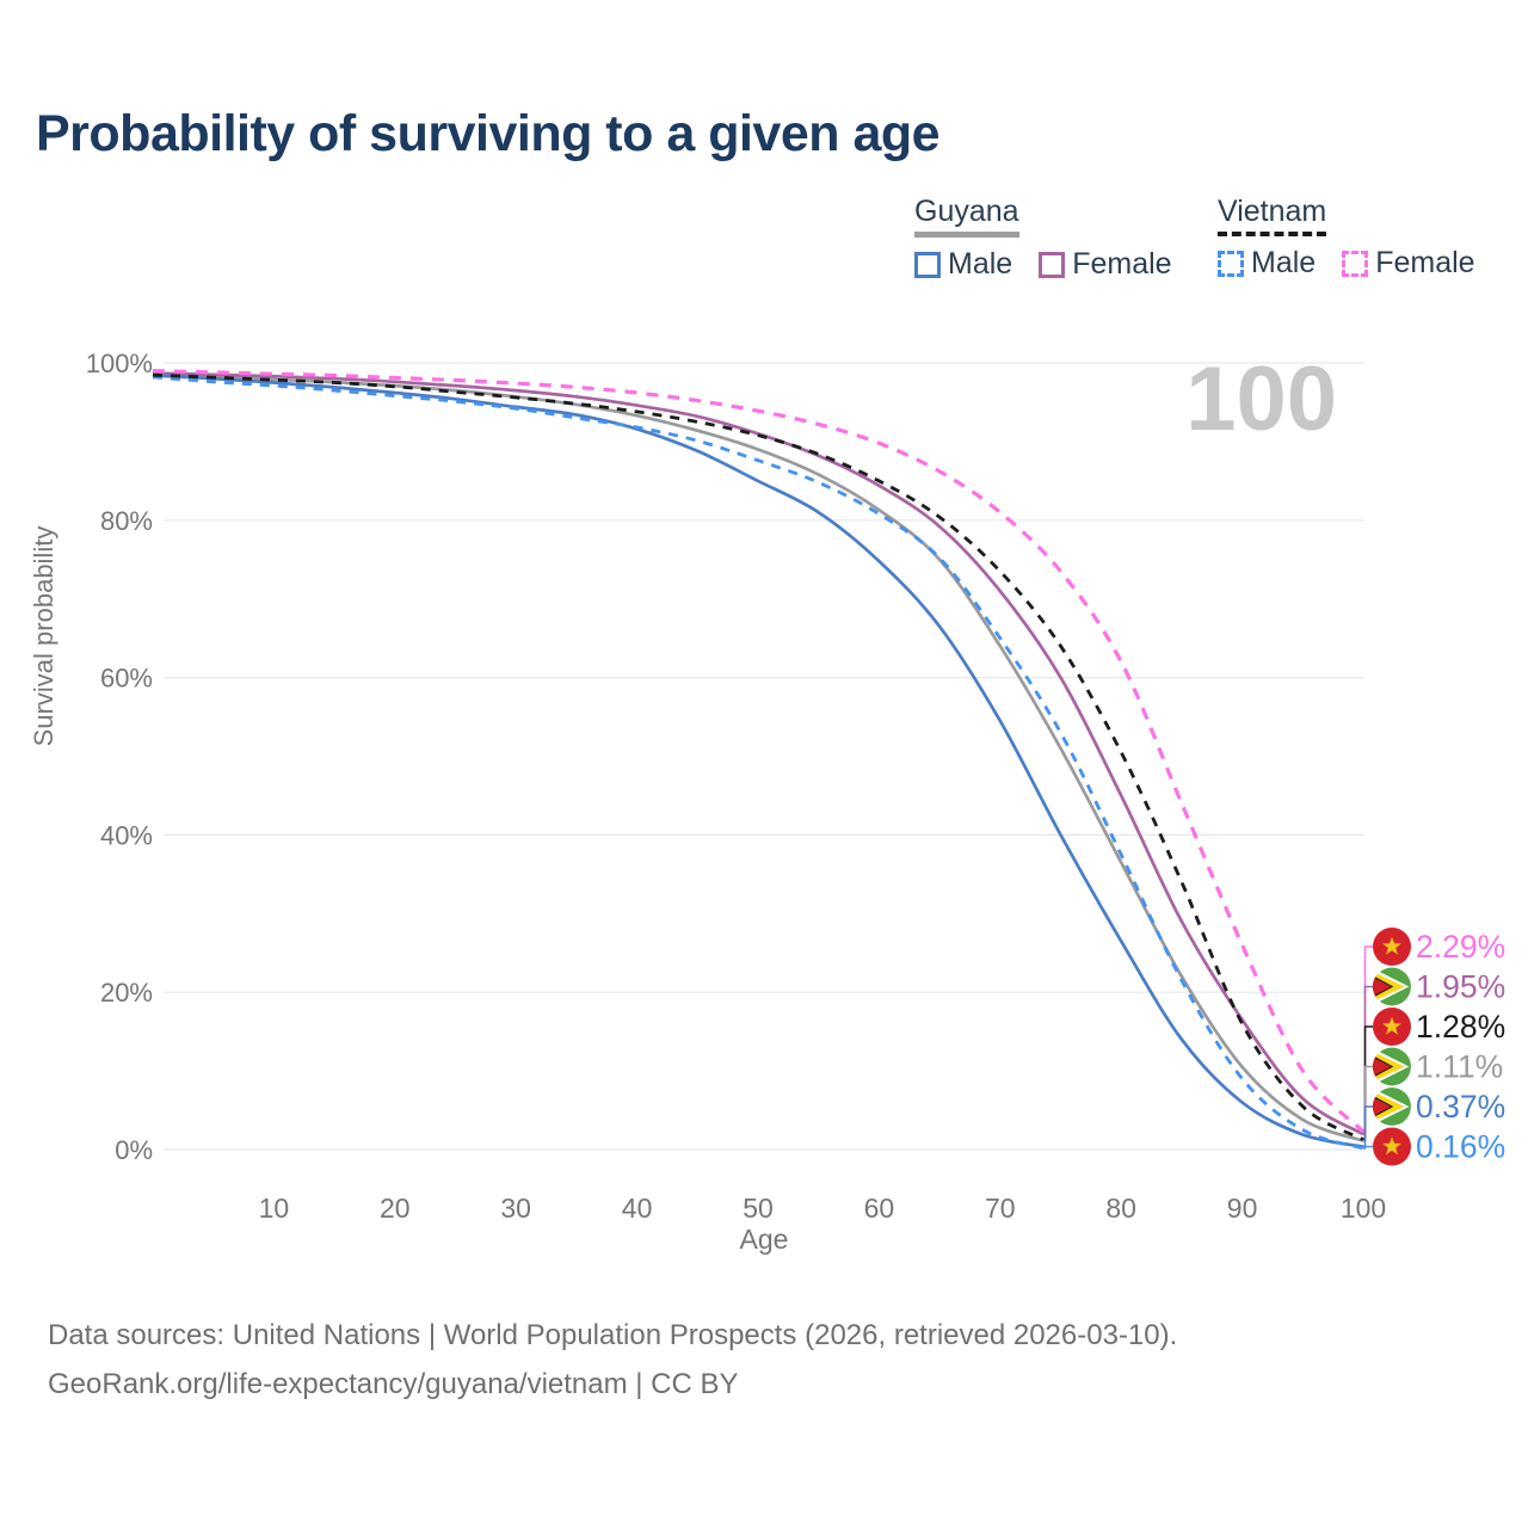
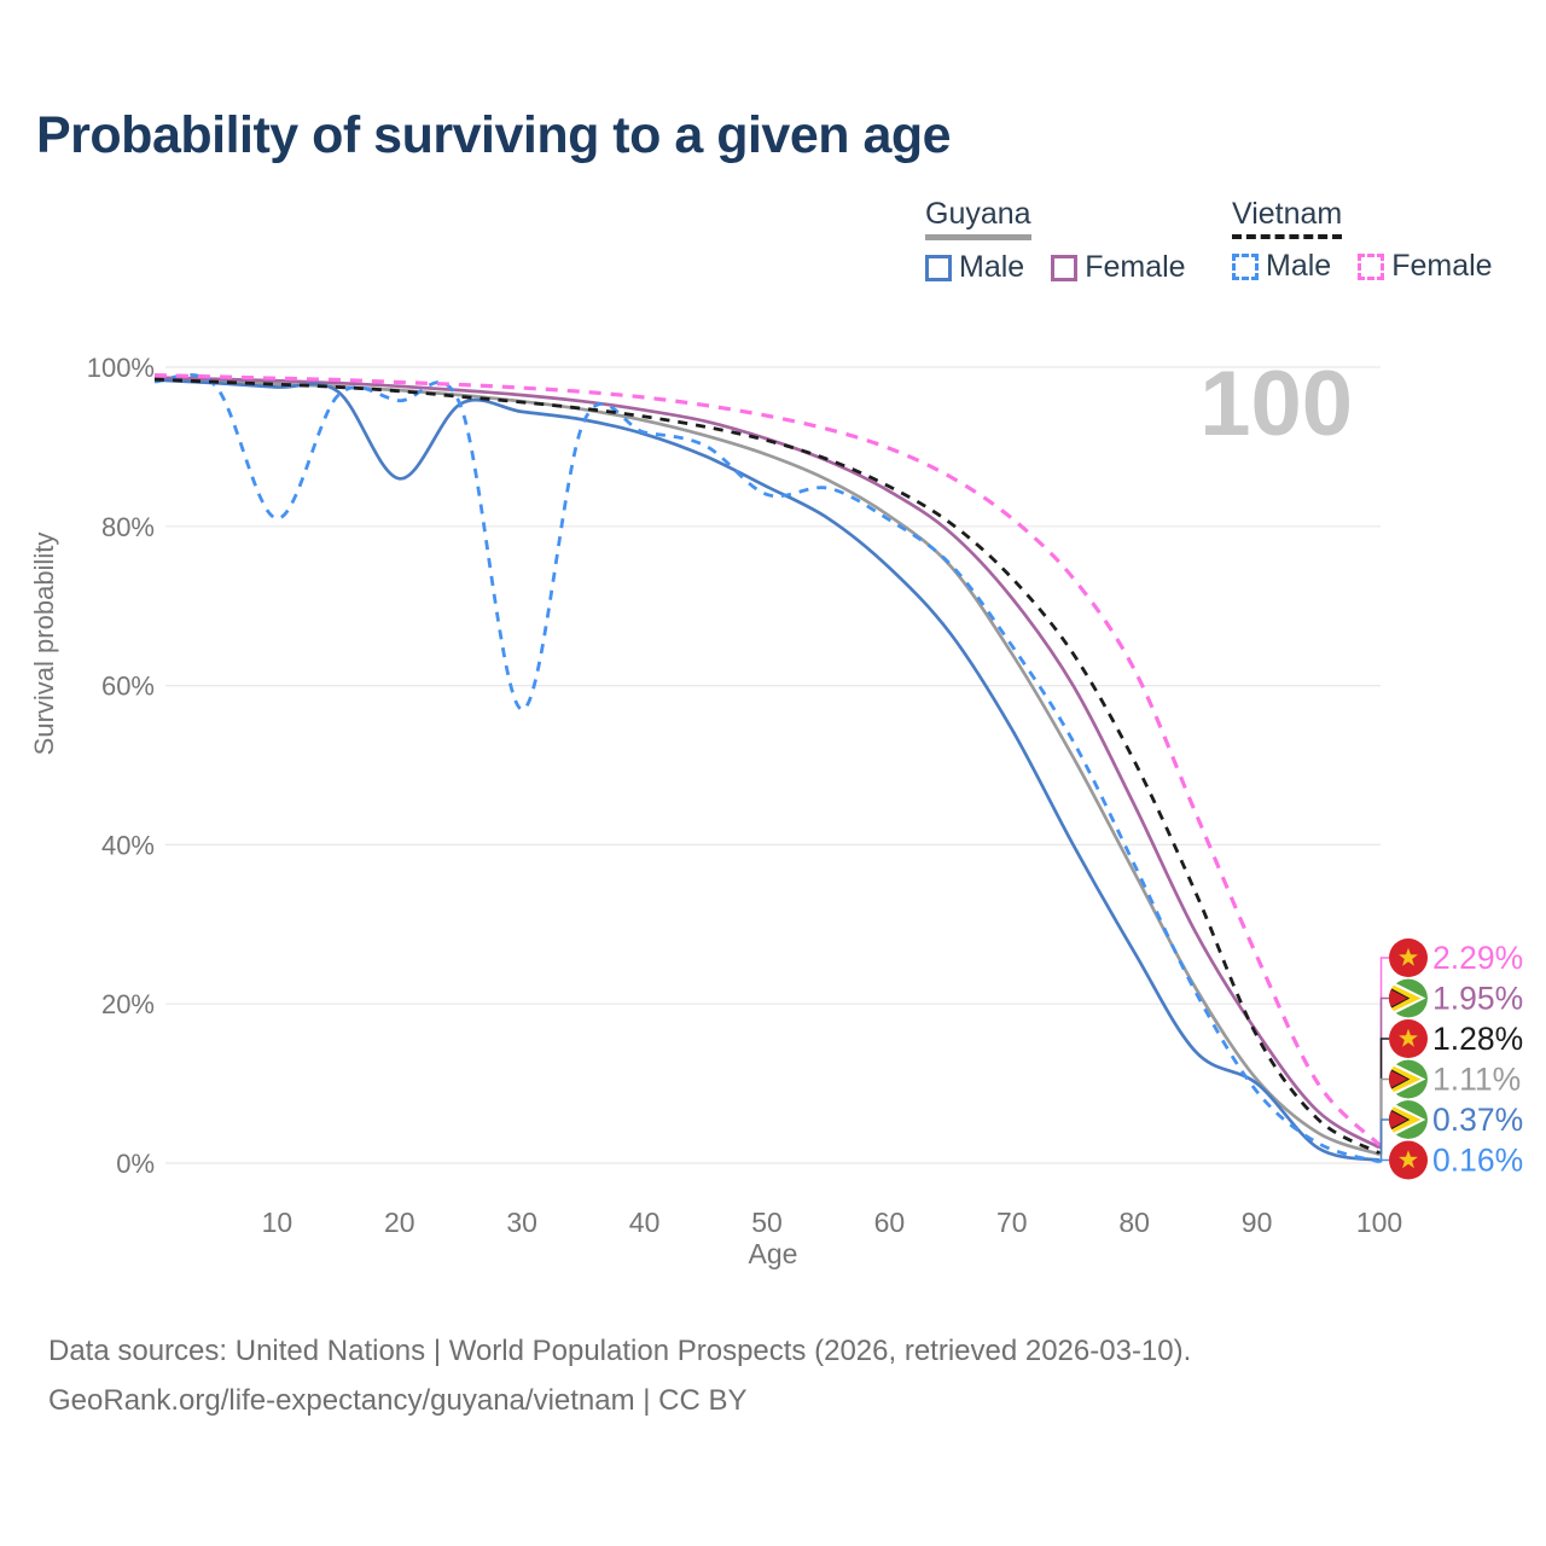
Vietnam Male/10: 97% -> 81%
Guyana Male/20: 96% -> 86%
Vietnam Male/30: 94% -> 57%
Vietnam Male/50: 88% -> 84%
Guyana Male/90: 6% -> 10%
